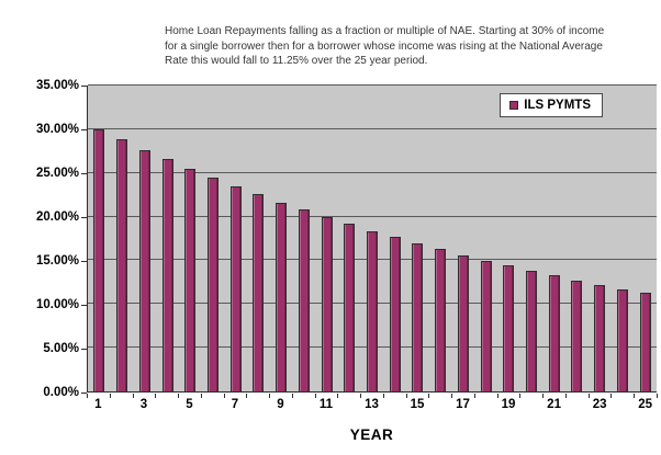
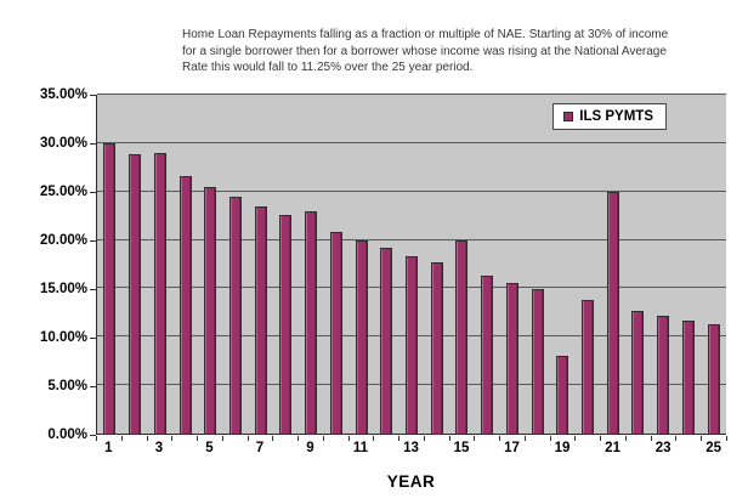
3: 28% -> 29%
9: 22% -> 23%
15: 17% -> 20%
19: 14% -> 8%
21: 13% -> 25%
